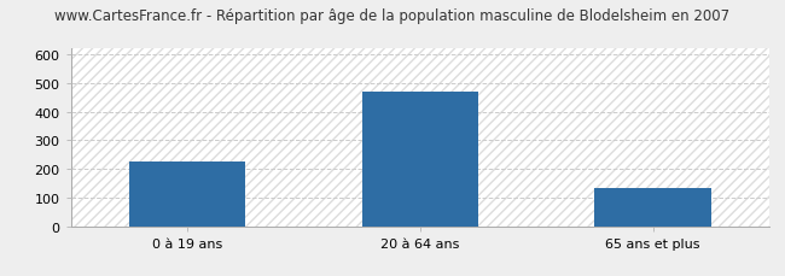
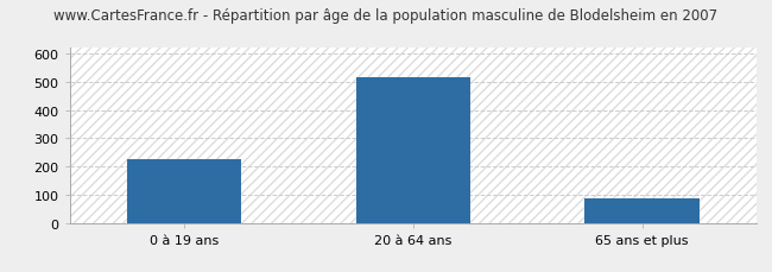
20 à 64 ans: 470 -> 516
65 ans et plus: 135 -> 88
